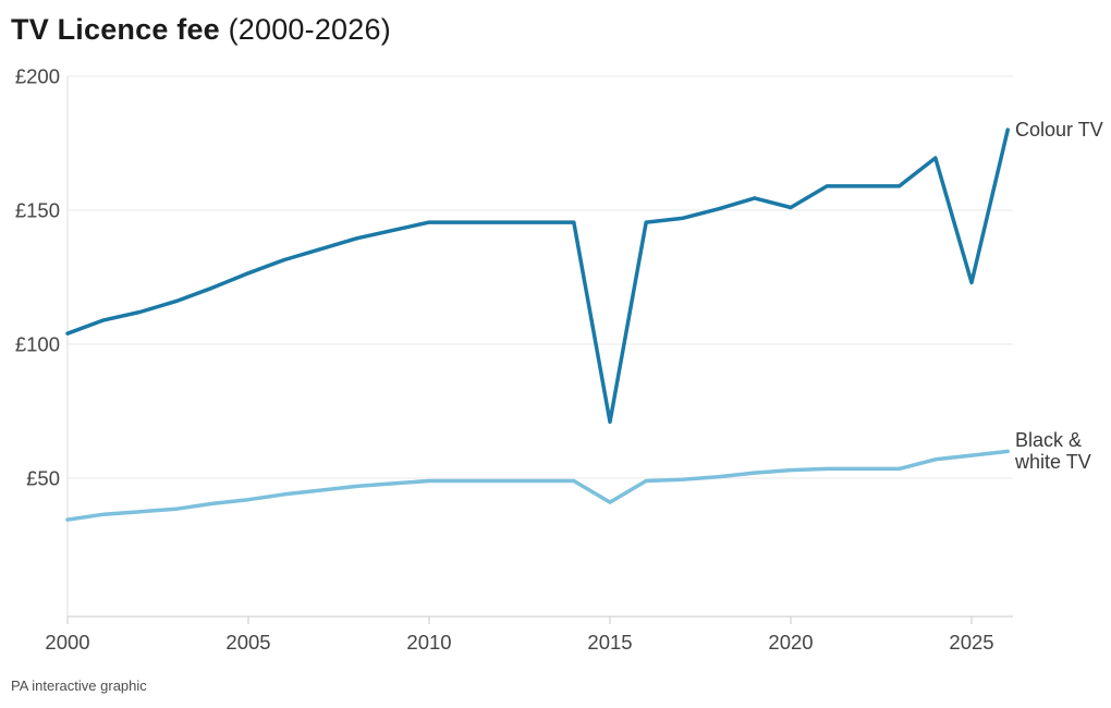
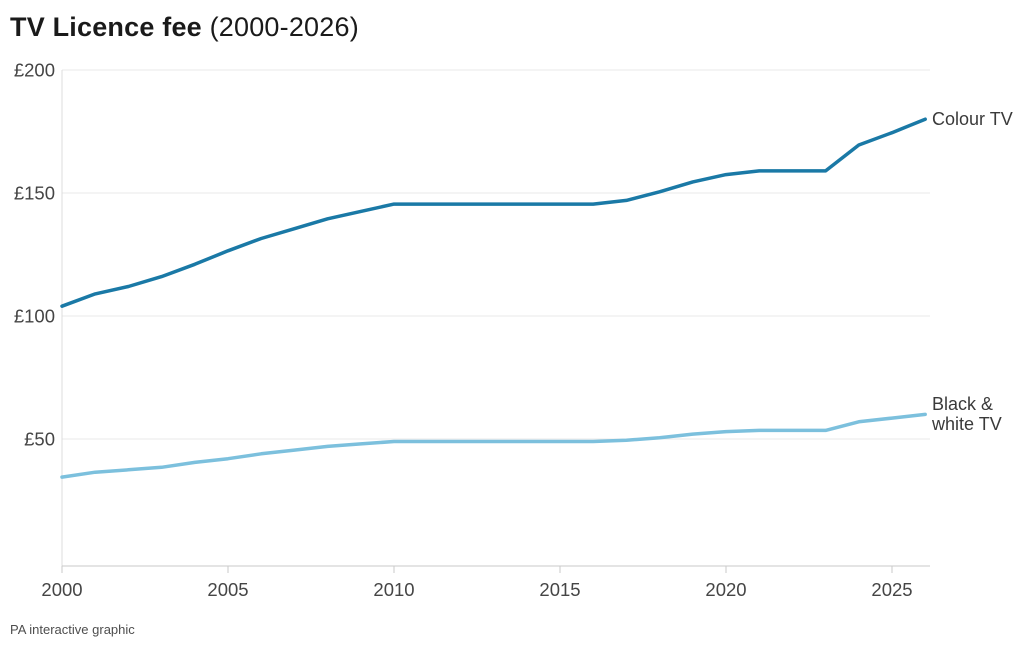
Colour TV/2015: £71 -> £146
Black & white TV/2015: £41 -> £49
Colour TV/2020: £151 -> £158
Colour TV/2025: £123 -> £174
